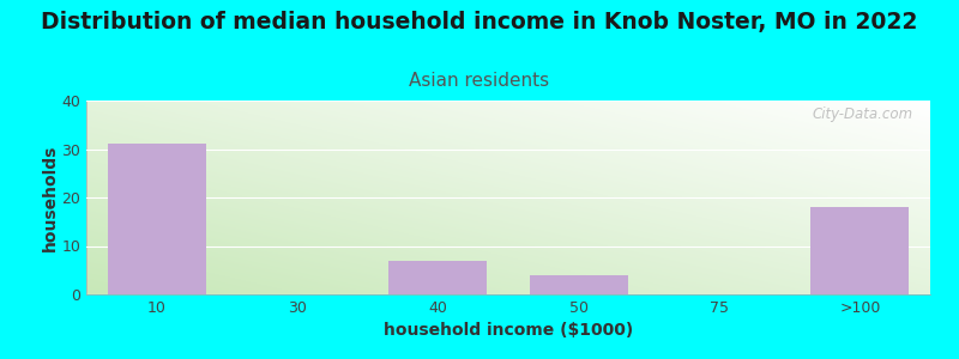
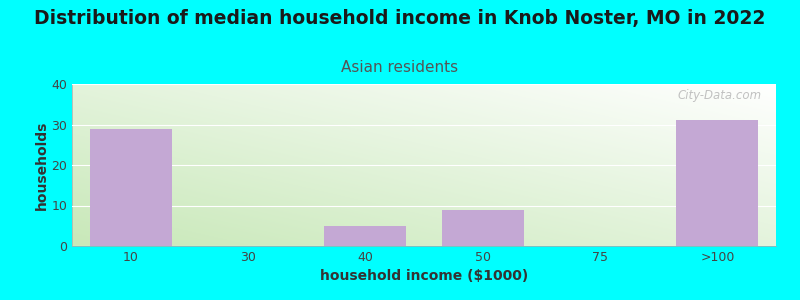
10: 31 -> 29
40: 7 -> 5
50: 4 -> 9
>100: 18 -> 31
